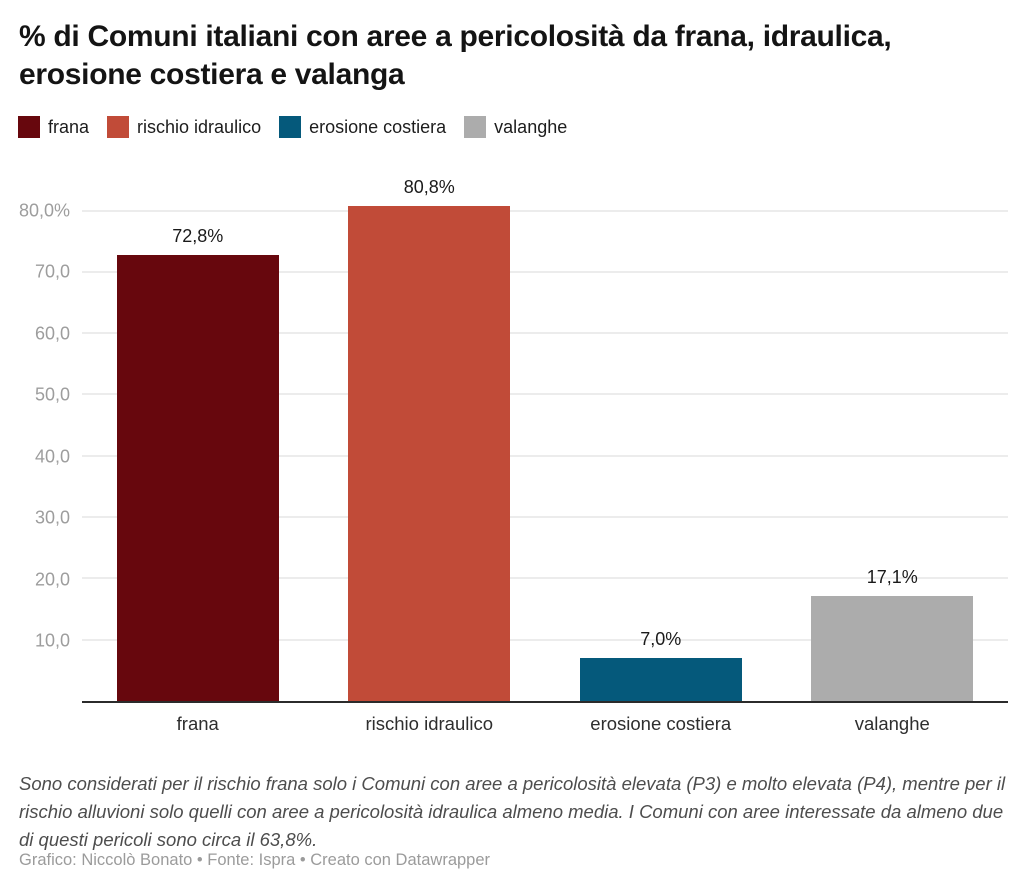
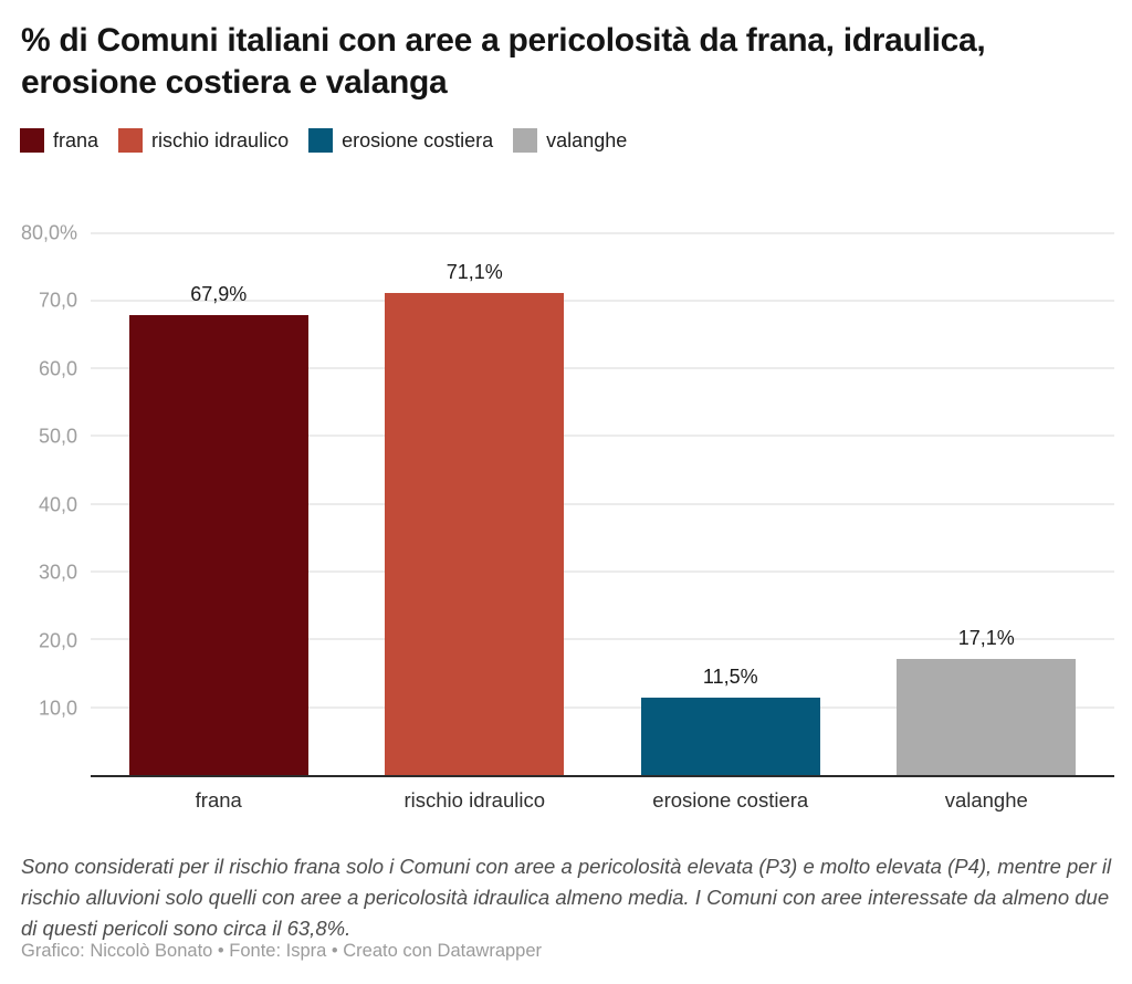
frana: 72,8% -> 67,9%
rischio idraulico: 80,8% -> 71,1%
erosione costiera: 7,0% -> 11,5%
